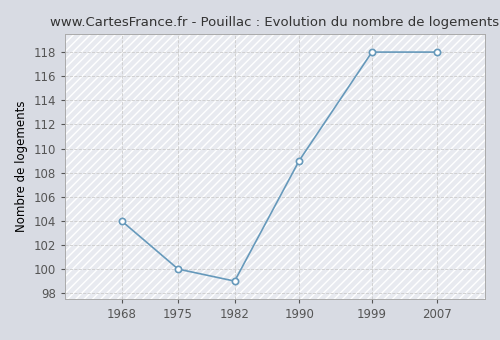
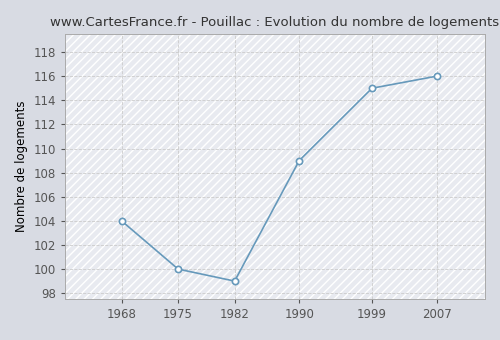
1999: 118 -> 115
2007: 118 -> 116
